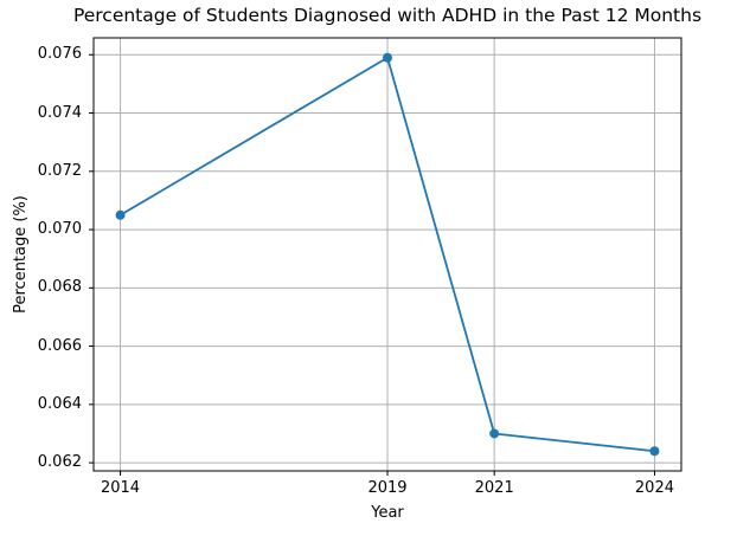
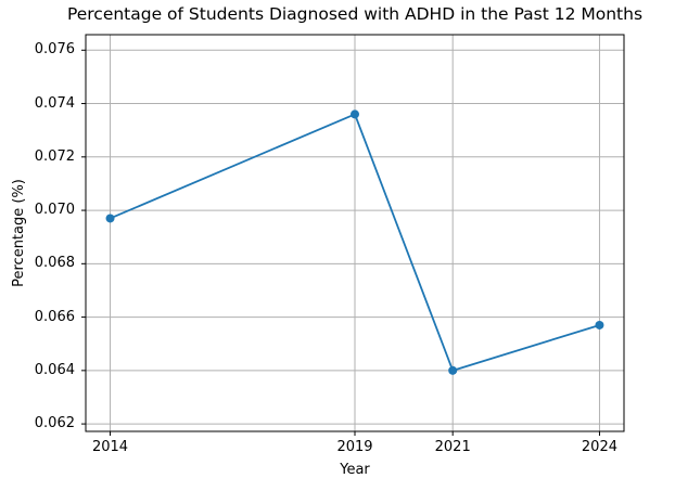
2014: 0.0705 -> 0.0697
2019: 0.0759 -> 0.0736
2021: 0.0630 -> 0.0640
2024: 0.0624 -> 0.0657
